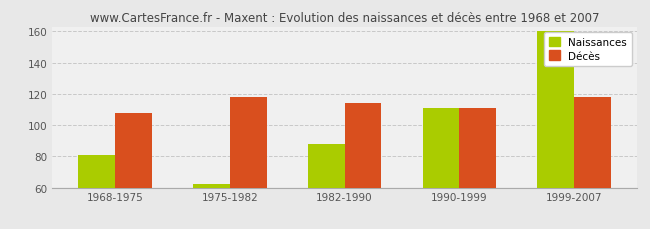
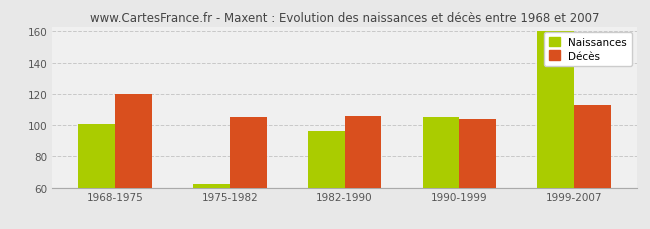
Naissances/1968-1975: 81 -> 101
Décès/1968-1975: 108 -> 120
Décès/1975-1982: 118 -> 105
Naissances/1982-1990: 88 -> 96
Décès/1982-1990: 114 -> 106
Naissances/1990-1999: 111 -> 105
Décès/1990-1999: 111 -> 104
Décès/1999-2007: 118 -> 113
